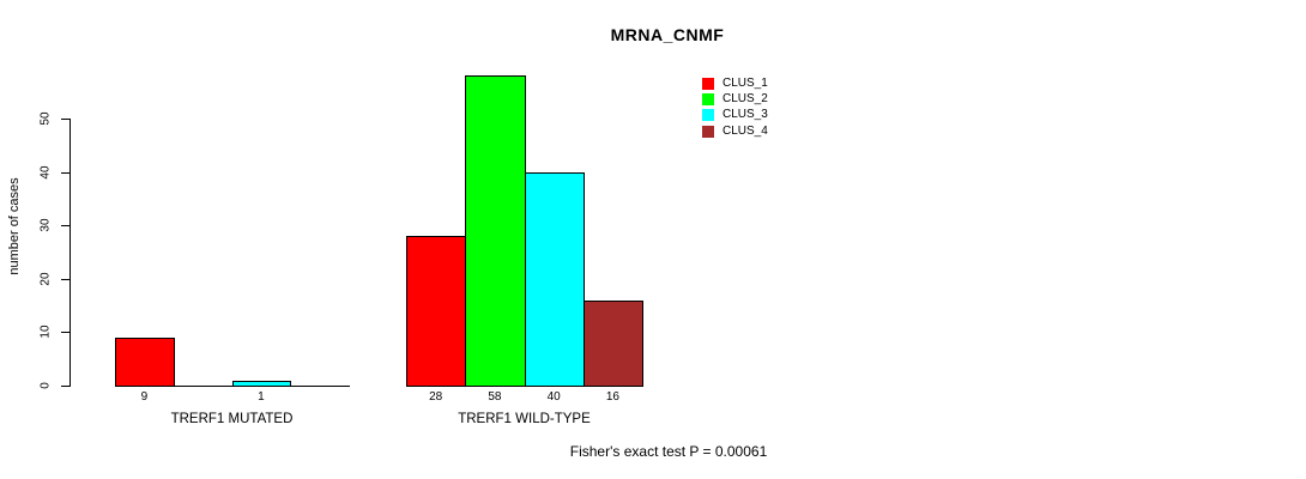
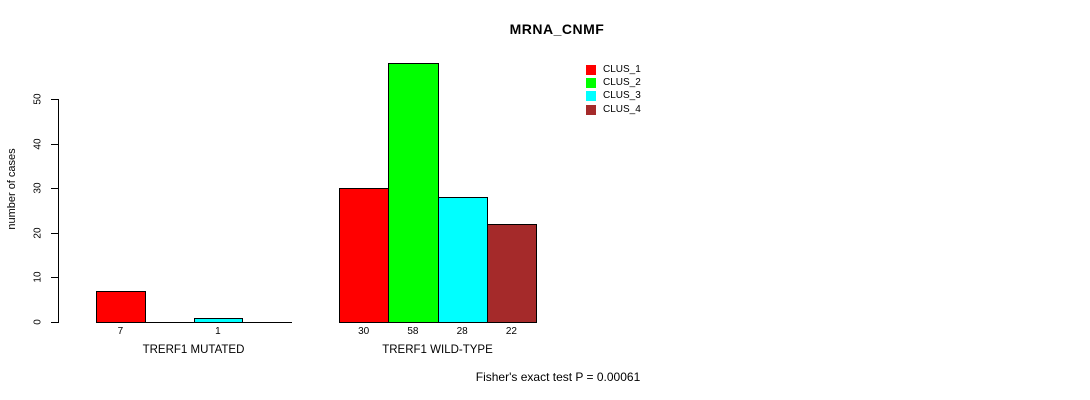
CLUS_1/TRERF1 MUTATED: 9 -> 7
CLUS_1/TRERF1 WILD-TYPE: 28 -> 30
CLUS_3/TRERF1 WILD-TYPE: 40 -> 28
CLUS_4/TRERF1 WILD-TYPE: 16 -> 22
